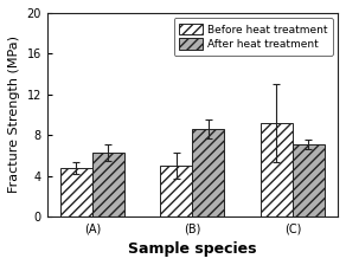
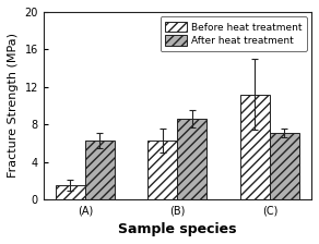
Before heat treatment/(A): 4.8 -> 1.5
Before heat treatment/(B): 5.0 -> 6.3
Before heat treatment/(C): 9.2 -> 11.2
